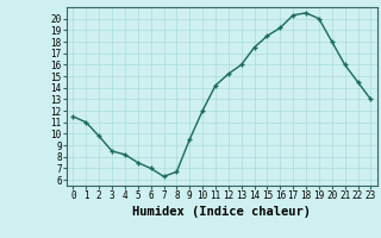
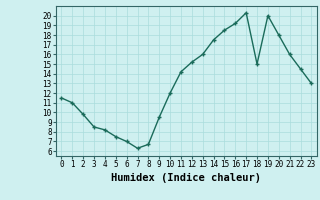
18: 20.5 -> 15.0
